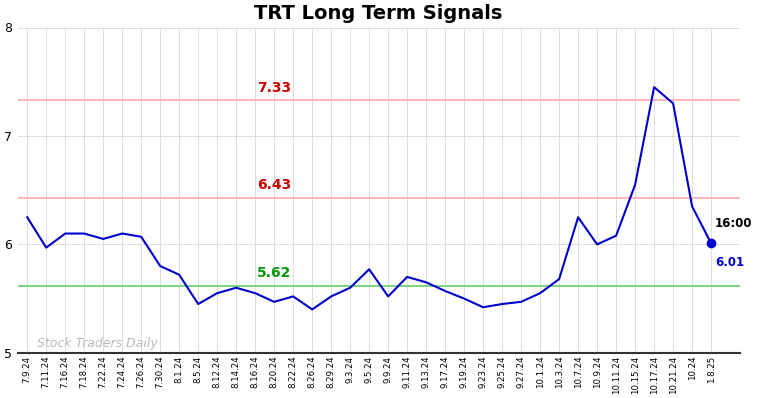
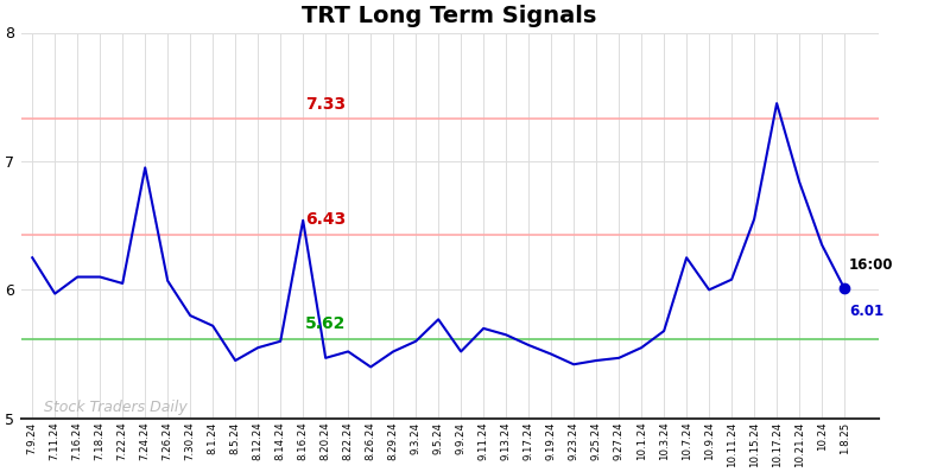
7.24.24: 6.10 -> 6.95
8.16.24: 5.55 -> 6.54
10.21.24: 7.30 -> 6.84
